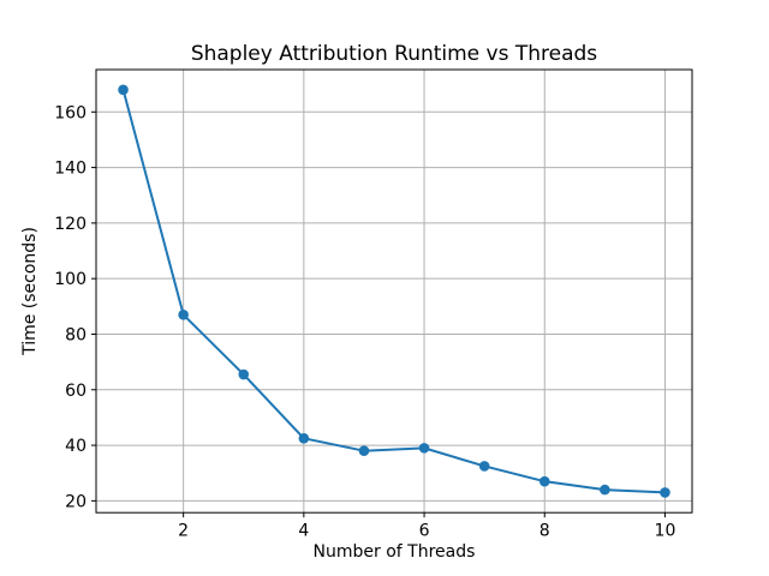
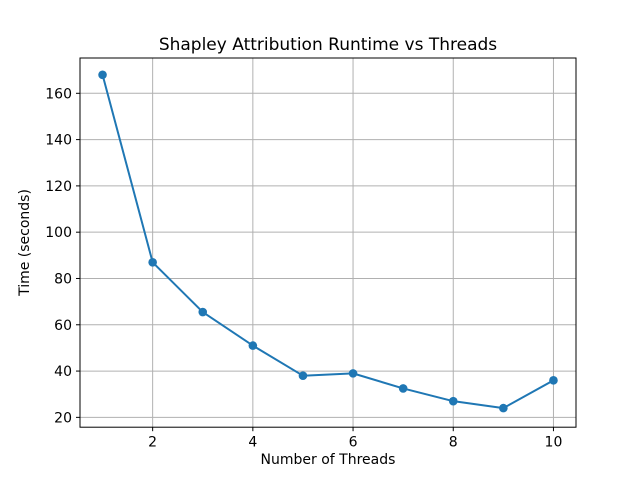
4: 42 -> 51
10: 23 -> 36
